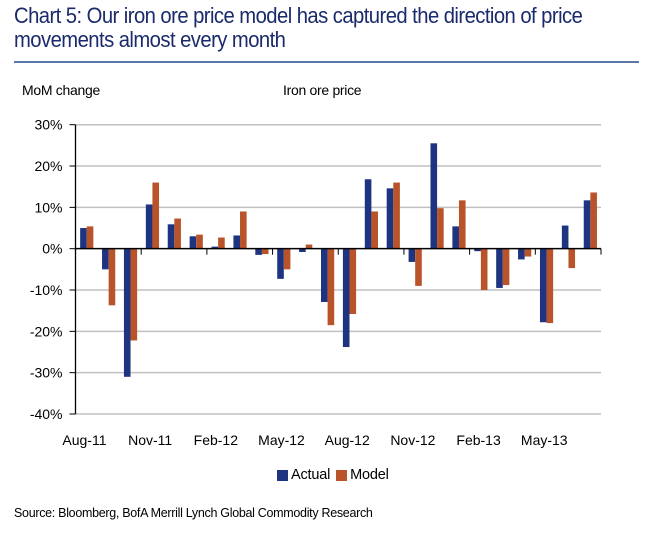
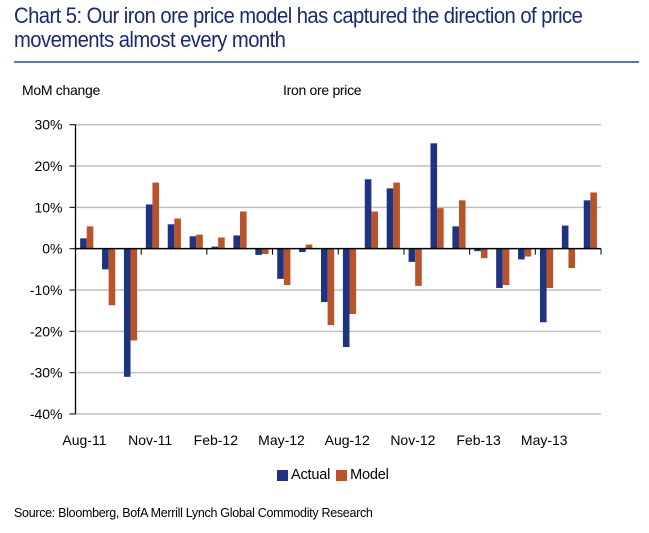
Actual/Aug-11: 5% -> 2%
Model/May-12: -5% -> -9%
Model/Feb-13: -10% -> -2%
Model/May-13: -18% -> -10%
